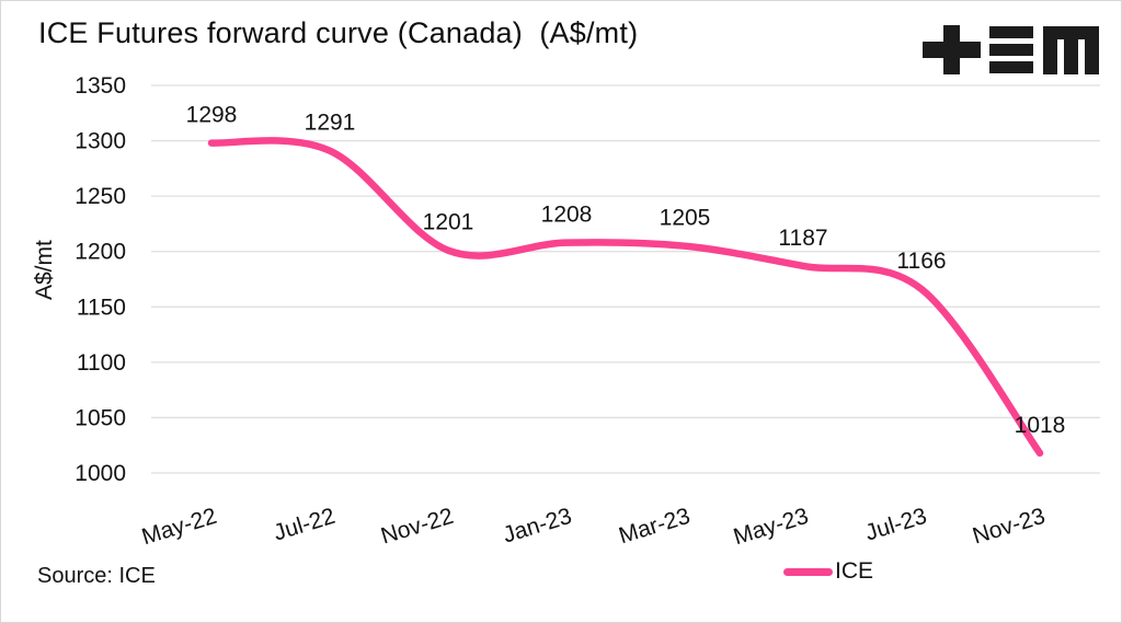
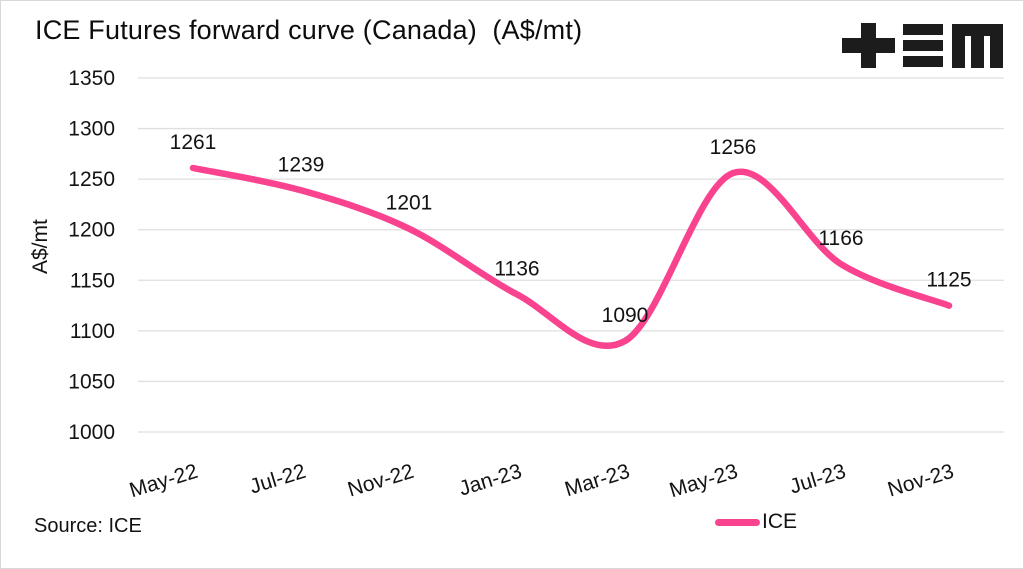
May-22: 1298 -> 1261
Jul-22: 1291 -> 1239
Jan-23: 1208 -> 1136
Mar-23: 1205 -> 1090
May-23: 1187 -> 1256
Nov-23: 1018 -> 1125
